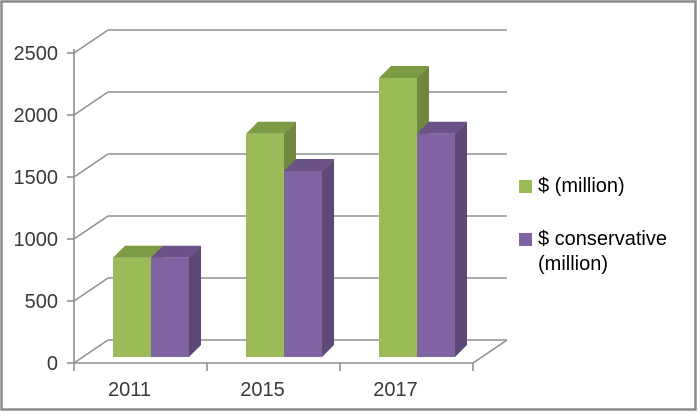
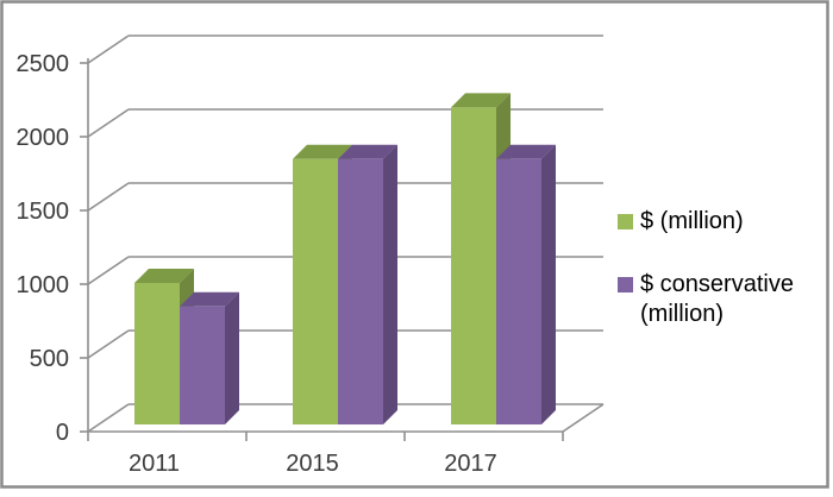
$ (million)/2011: 800 -> 960
$ conservative (million)/2015: 1500 -> 1800
$ (million)/2017: 2250 -> 2150
